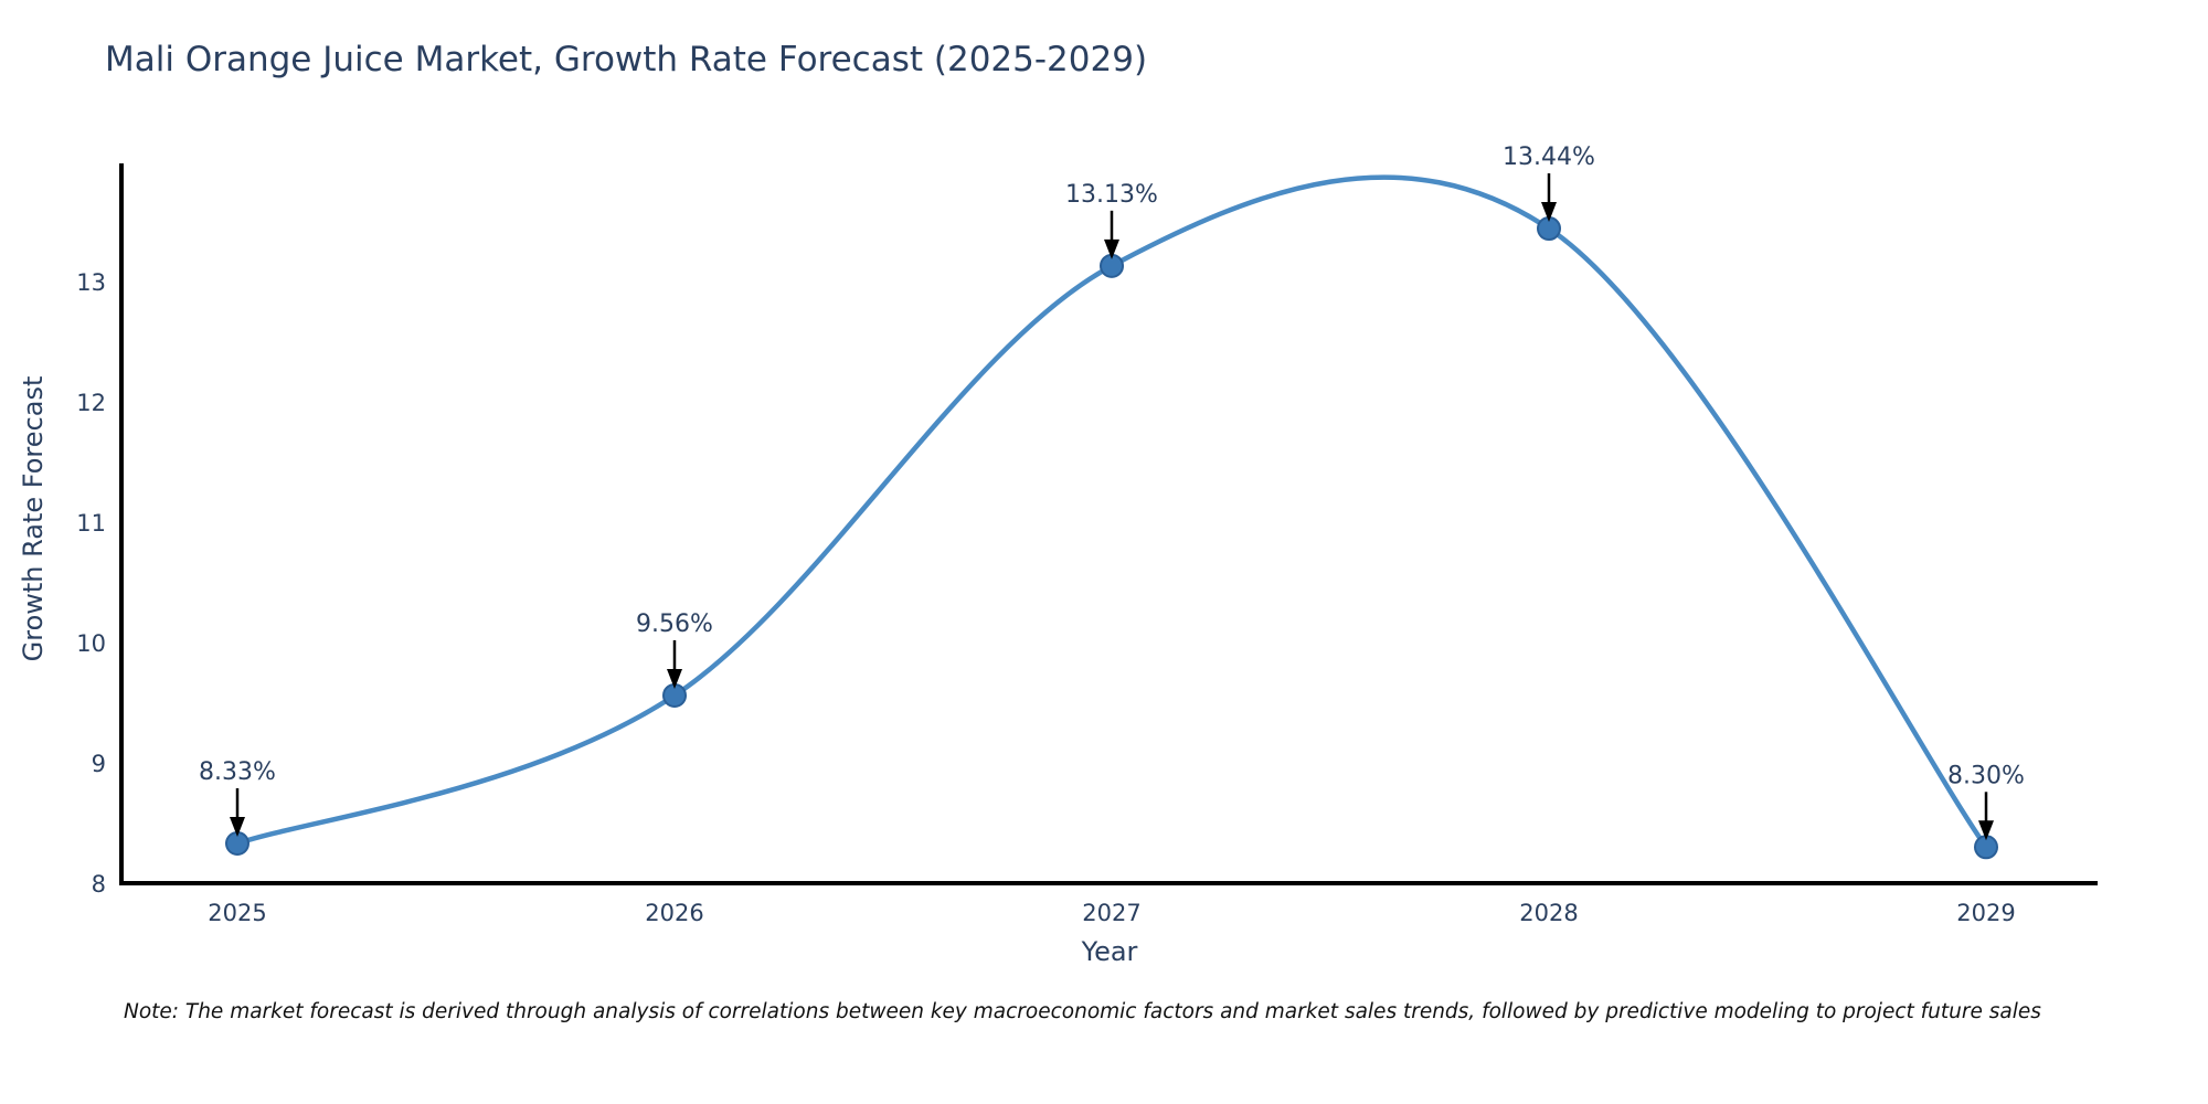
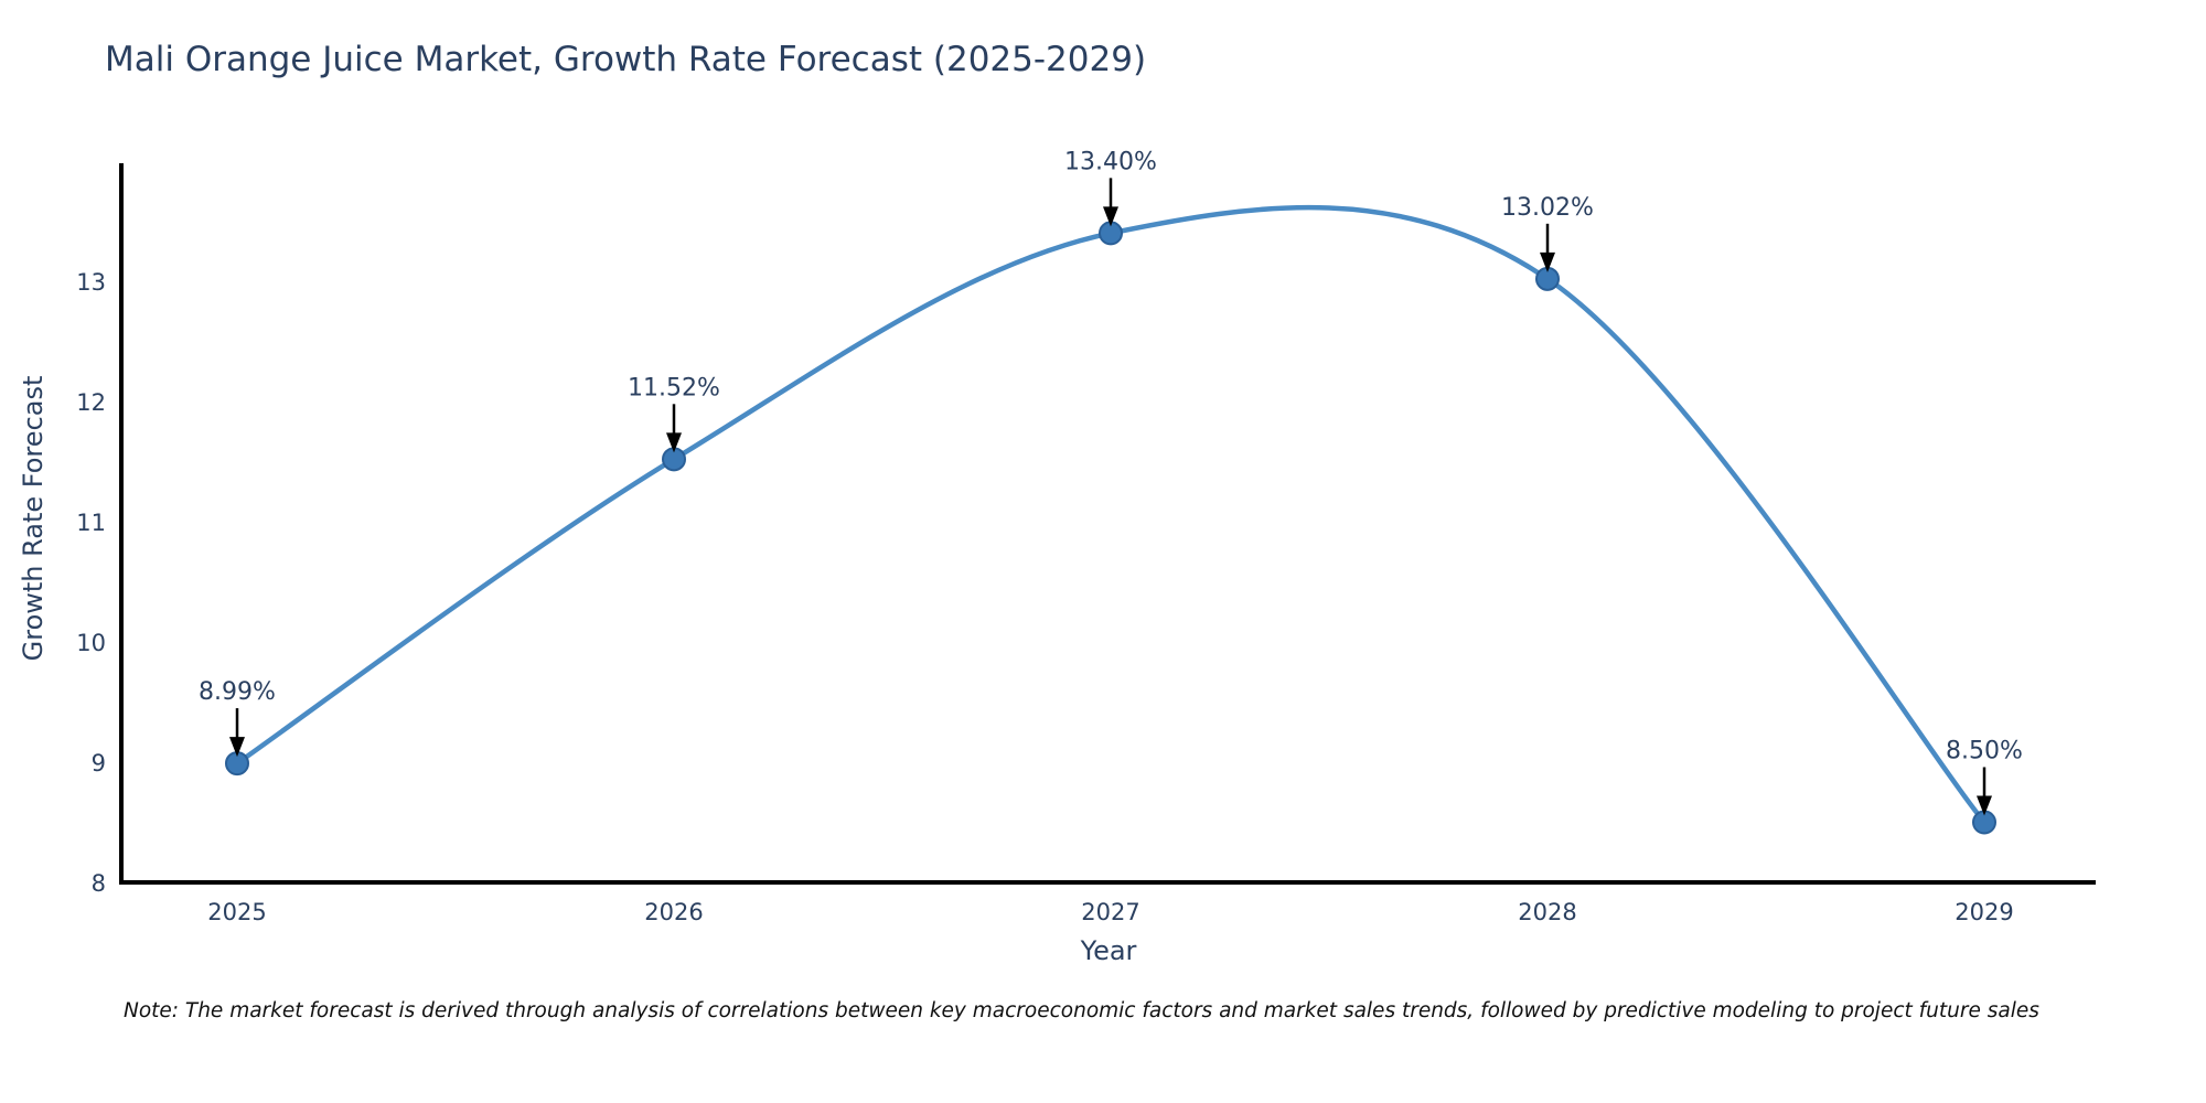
2025: 8.33% -> 8.99%
2026: 9.56% -> 11.52%
2027: 13.13% -> 13.40%
2028: 13.44% -> 13.02%
2029: 8.30% -> 8.50%
